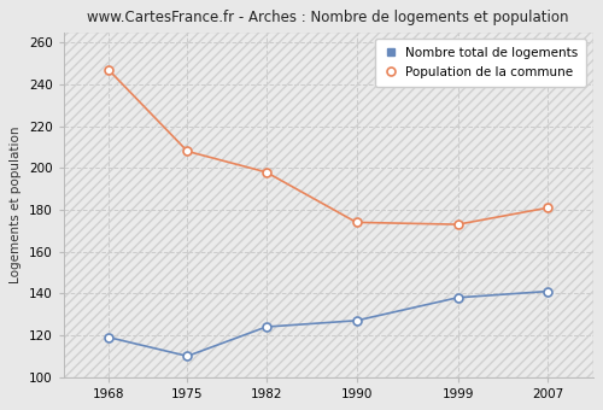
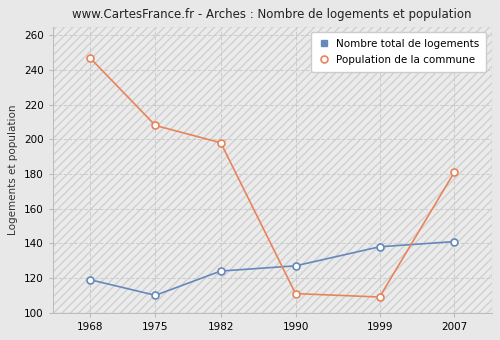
Population de la commune/1990: 174 -> 111
Population de la commune/1999: 173 -> 109
